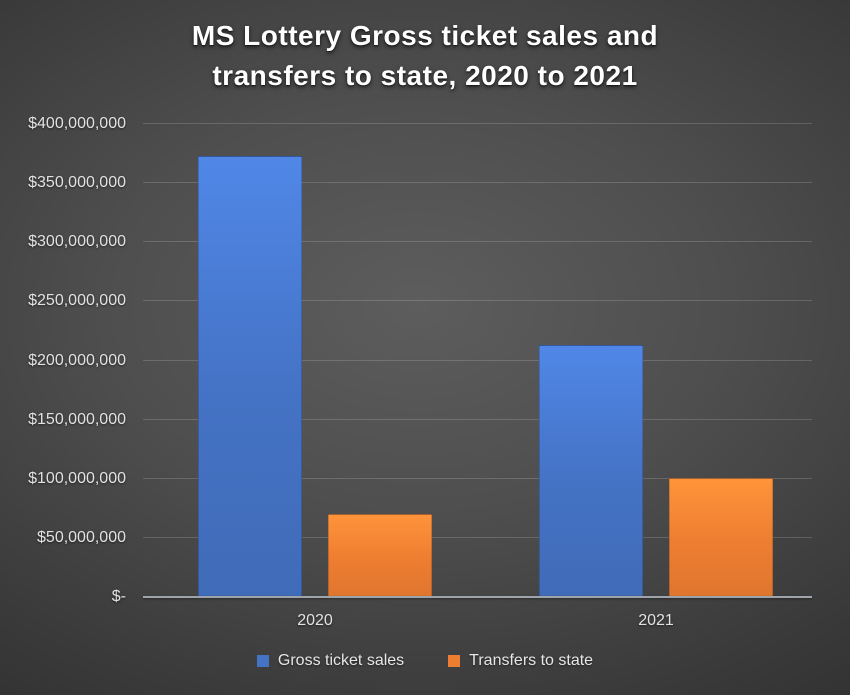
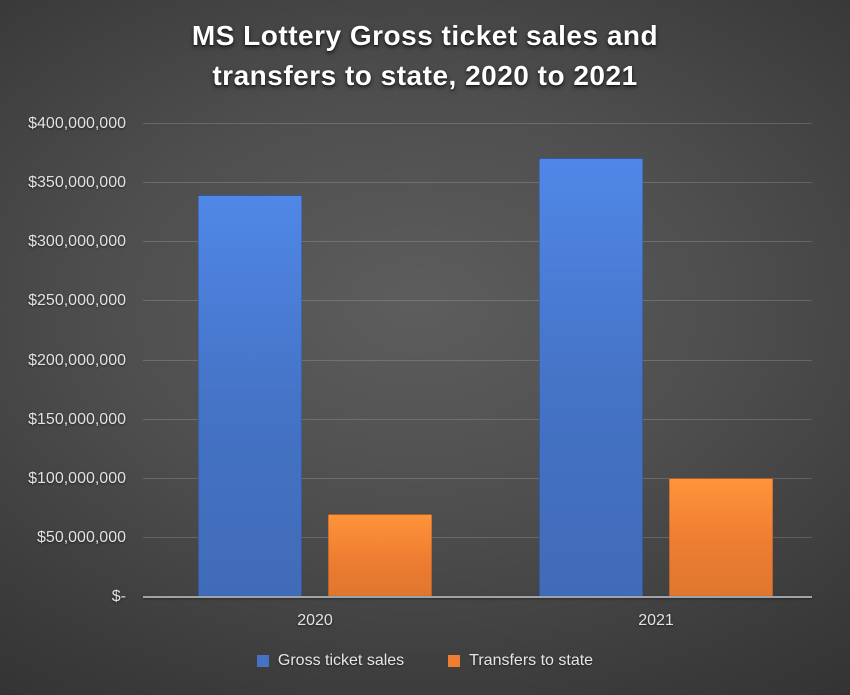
Gross ticket sales/2020: $373000000 -> $340000000
Gross ticket sales/2021: $213000000 -> $371000000
